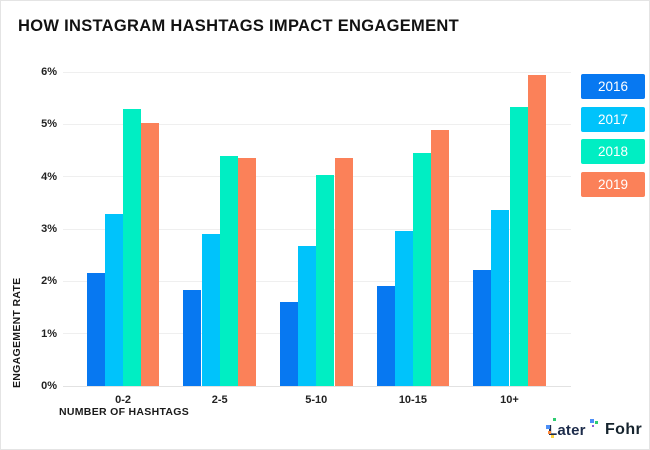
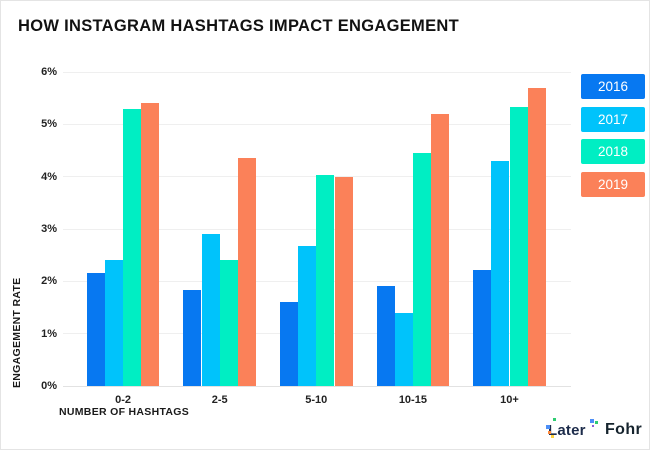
2017/0-2: 3.3% -> 2.4%
2019/0-2: 5.0% -> 5.4%
2018/2-5: 4.4% -> 2.4%
2019/5-10: 4.4% -> 4.0%
2017/10-15: 3.0% -> 1.4%
2019/10-15: 4.9% -> 5.2%
2017/10+: 3.4% -> 4.3%
2019/10+: 6.0% -> 5.7%
